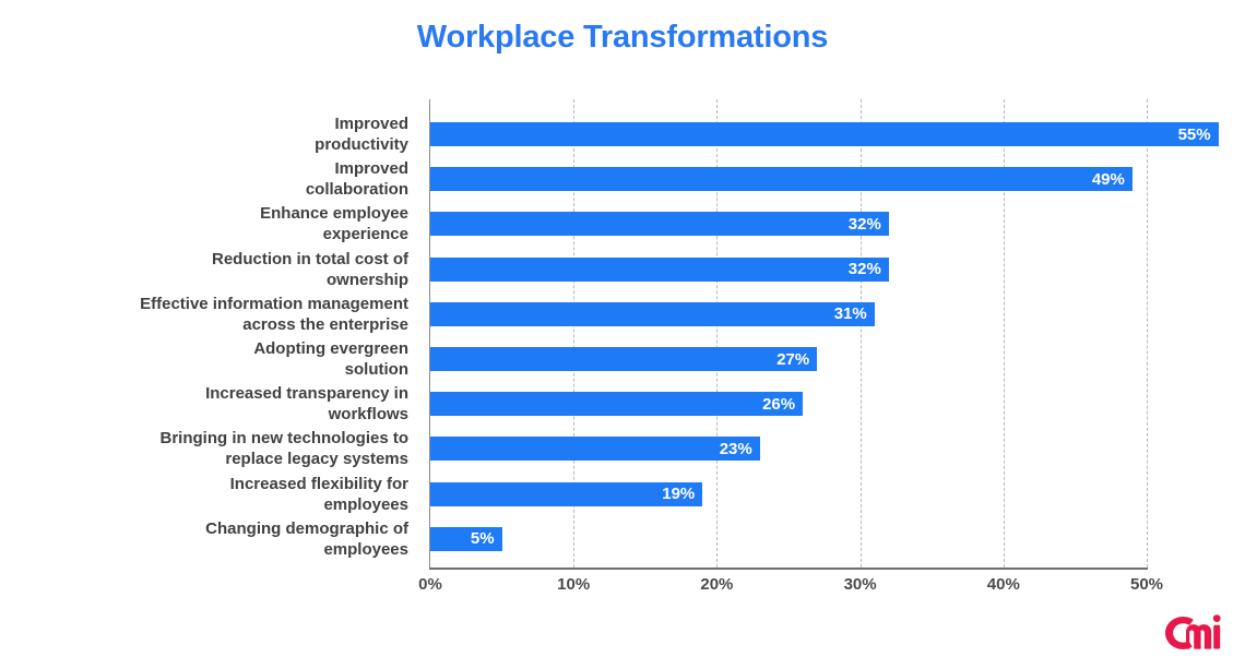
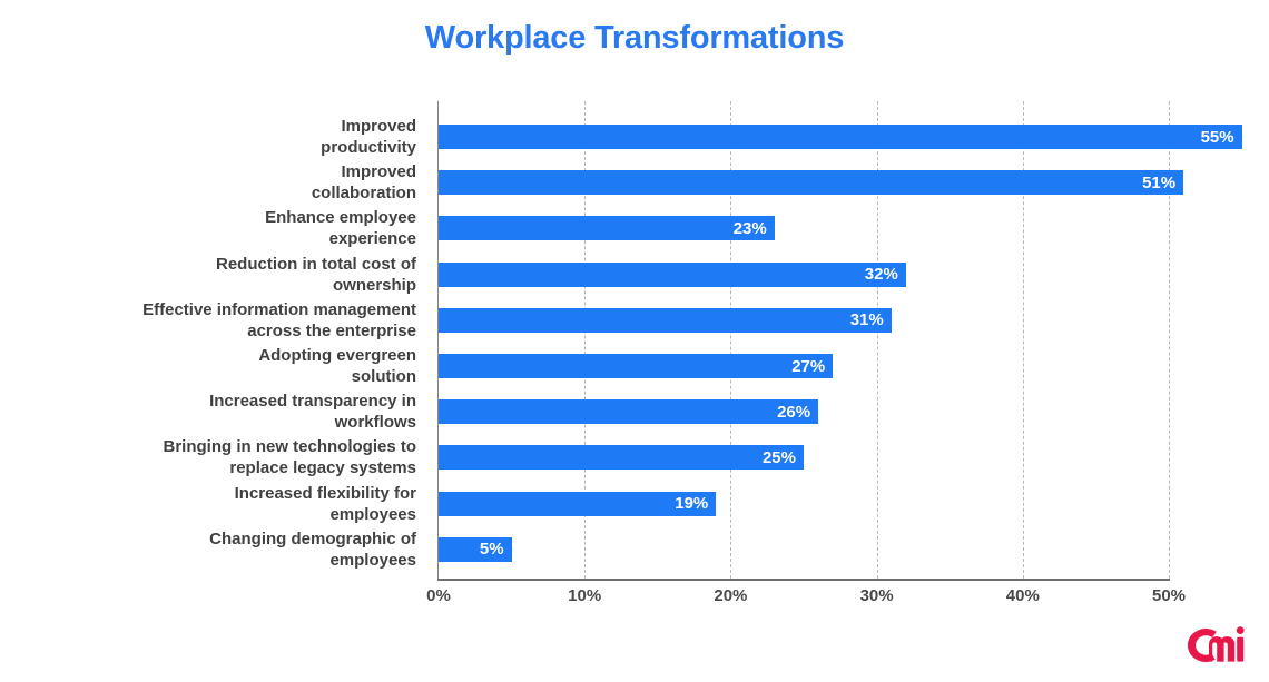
Improved collaboration: 49% -> 51%
Enhance employee experience: 32% -> 23%
Bringing in new technologies to replace legacy systems: 23% -> 25%
